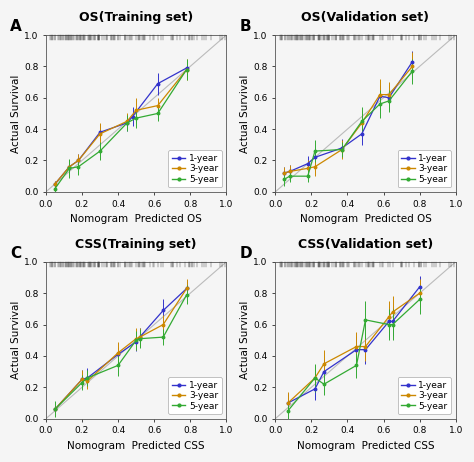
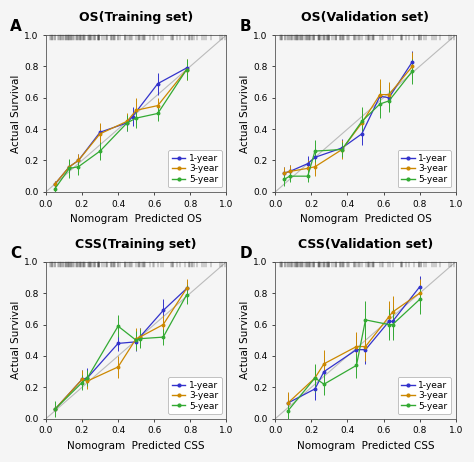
CSS(Training set)/1-year/0.4: 0.41 -> 0.48
CSS(Training set)/3-year/0.4: 0.42 -> 0.33
CSS(Training set)/5-year/0.4: 0.34 -> 0.59
